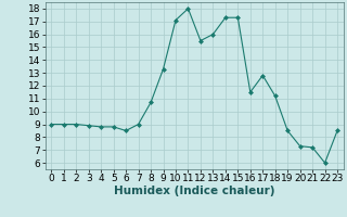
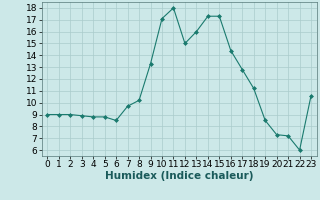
7: 9.0 -> 9.7
8: 10.7 -> 10.2
12: 15.5 -> 15.0
16: 11.5 -> 14.4
23: 8.5 -> 10.6
